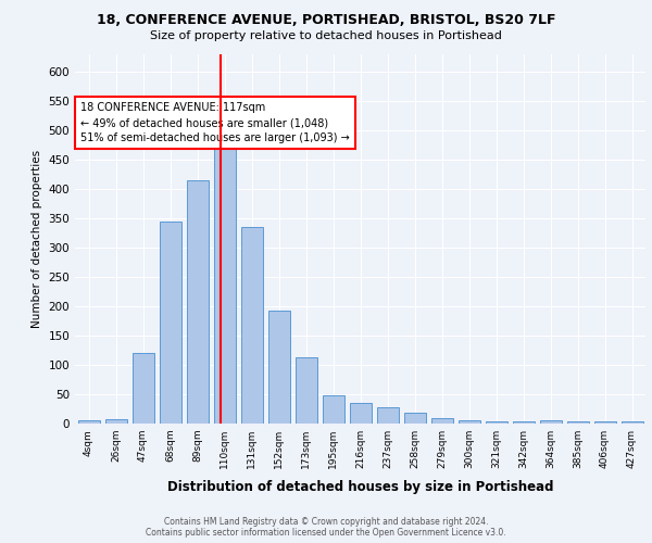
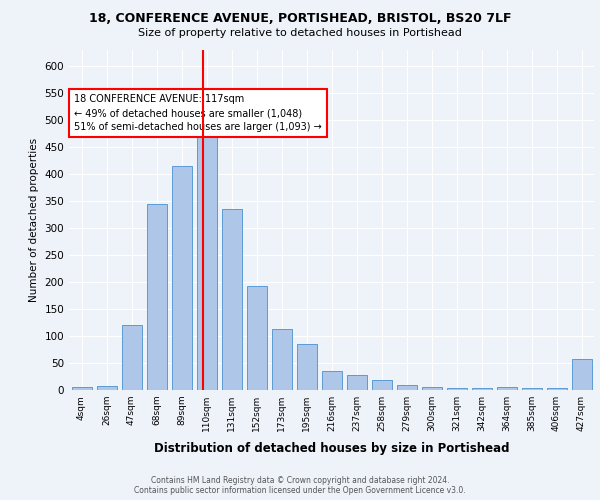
195sqm: 48 -> 86
427sqm: 3 -> 58
